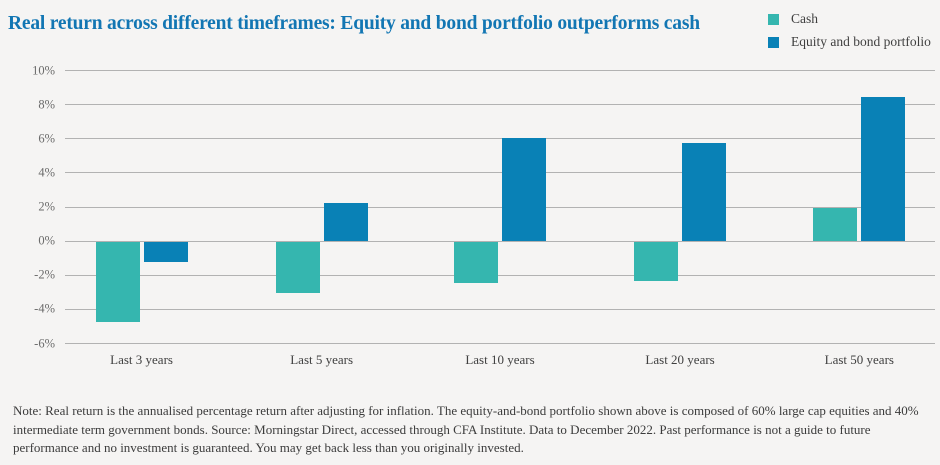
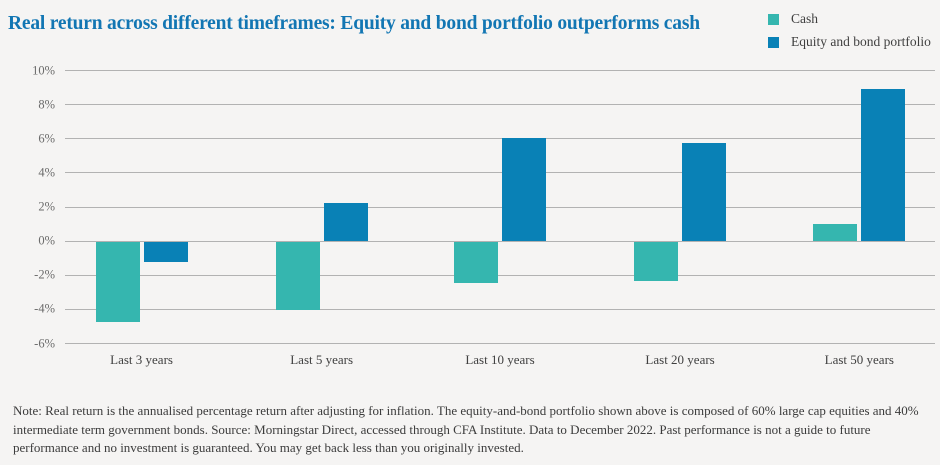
Cash/Last 5 years: -3.0% -> -4.0%
Cash/Last 50 years: 1.9% -> 1.0%
Equity and bond portfolio/Last 50 years: 8.4% -> 8.9%
